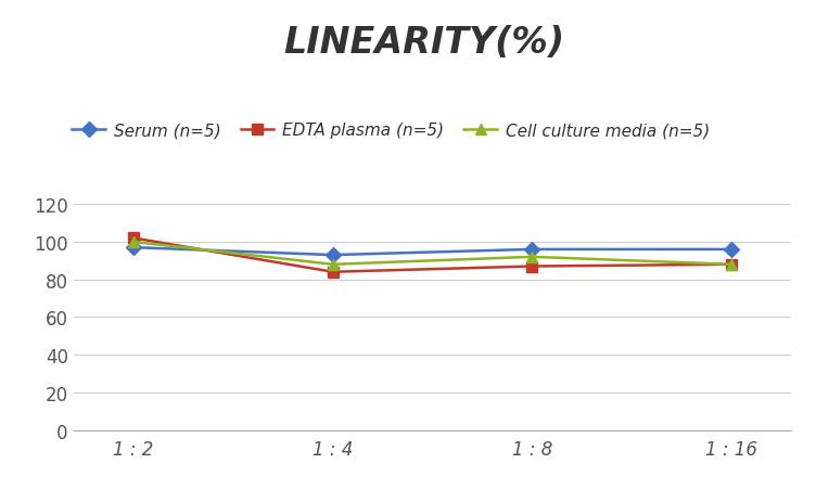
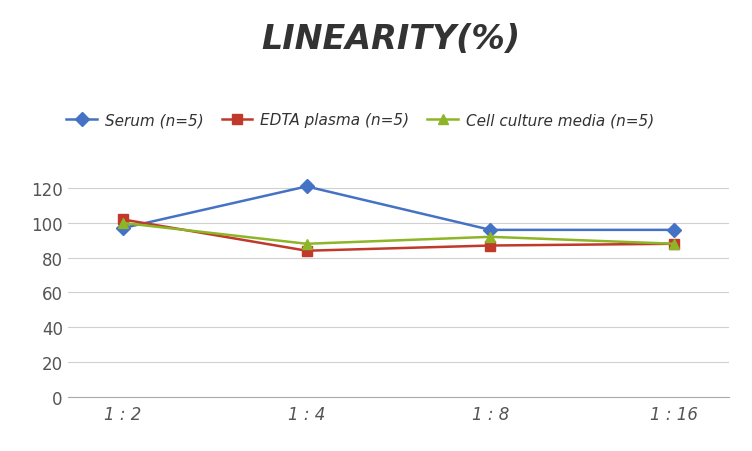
Serum (n=5)/1 : 4: 93 -> 121
